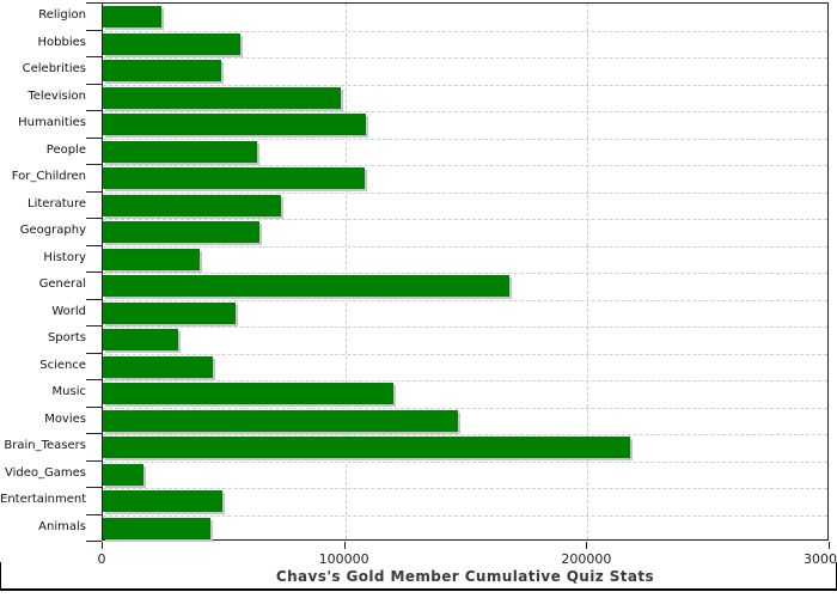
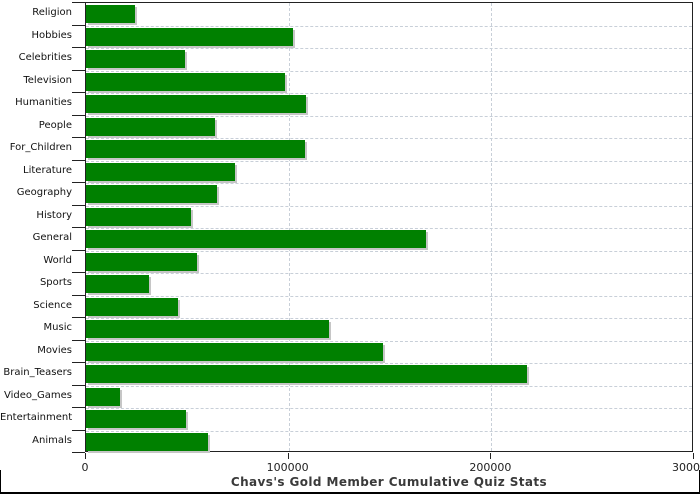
Hobbies: 57000 -> 102000
History: 40000 -> 52000
Animals: 44000 -> 60000
